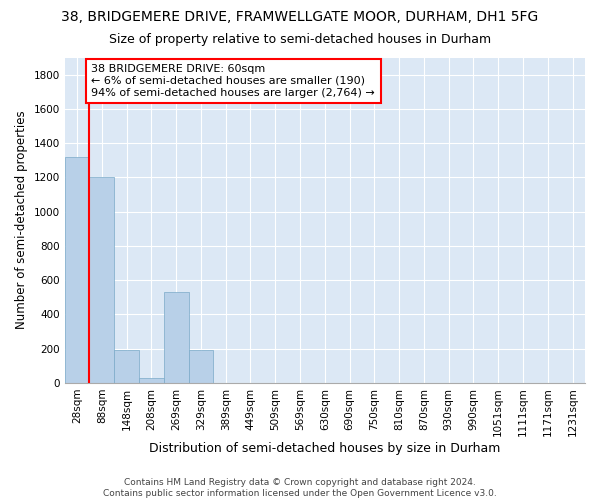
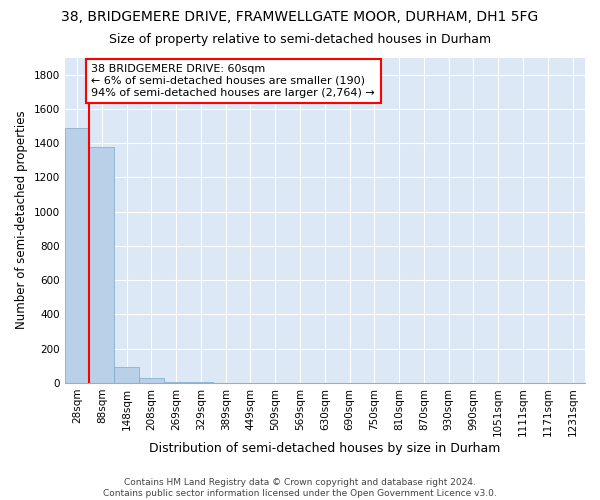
28sqm: 1320 -> 1490
88sqm: 1200 -> 1380
148sqm: 190 -> 100
269sqm: 530 -> 0
329sqm: 190 -> 0
